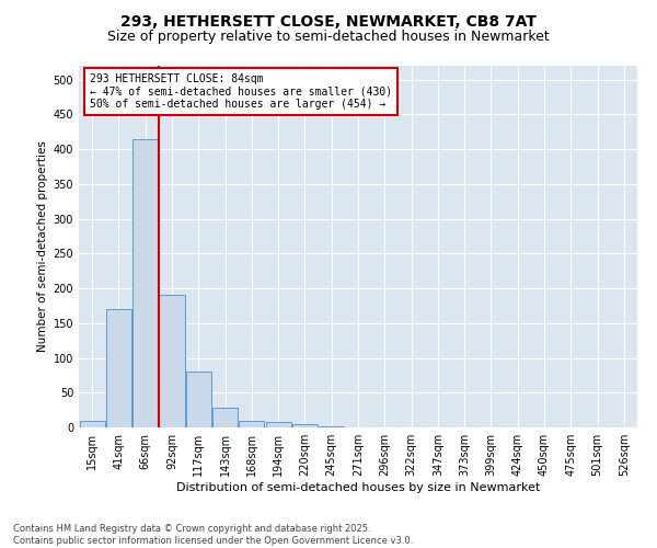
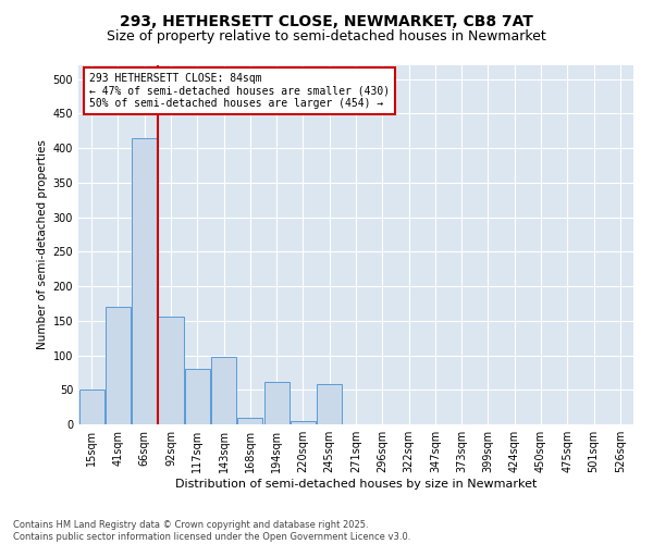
15sqm: 10 -> 50
92sqm: 190 -> 156
143sqm: 28 -> 98
194sqm: 8 -> 62
245sqm: 2 -> 58
